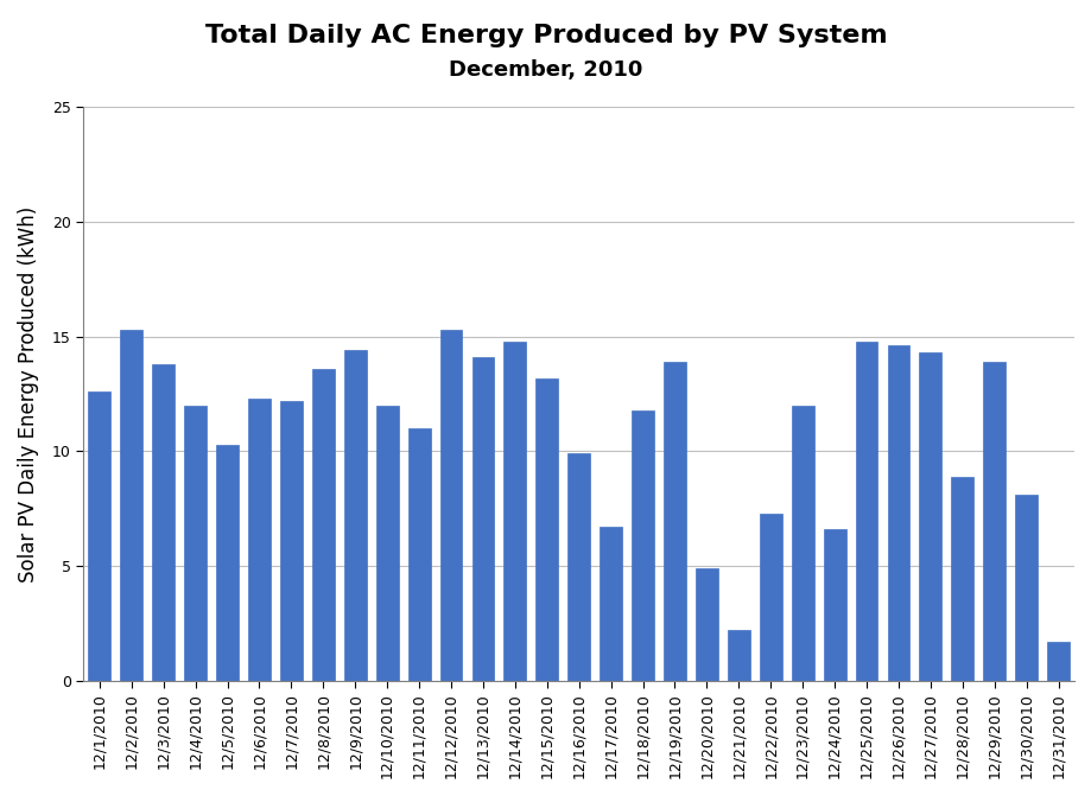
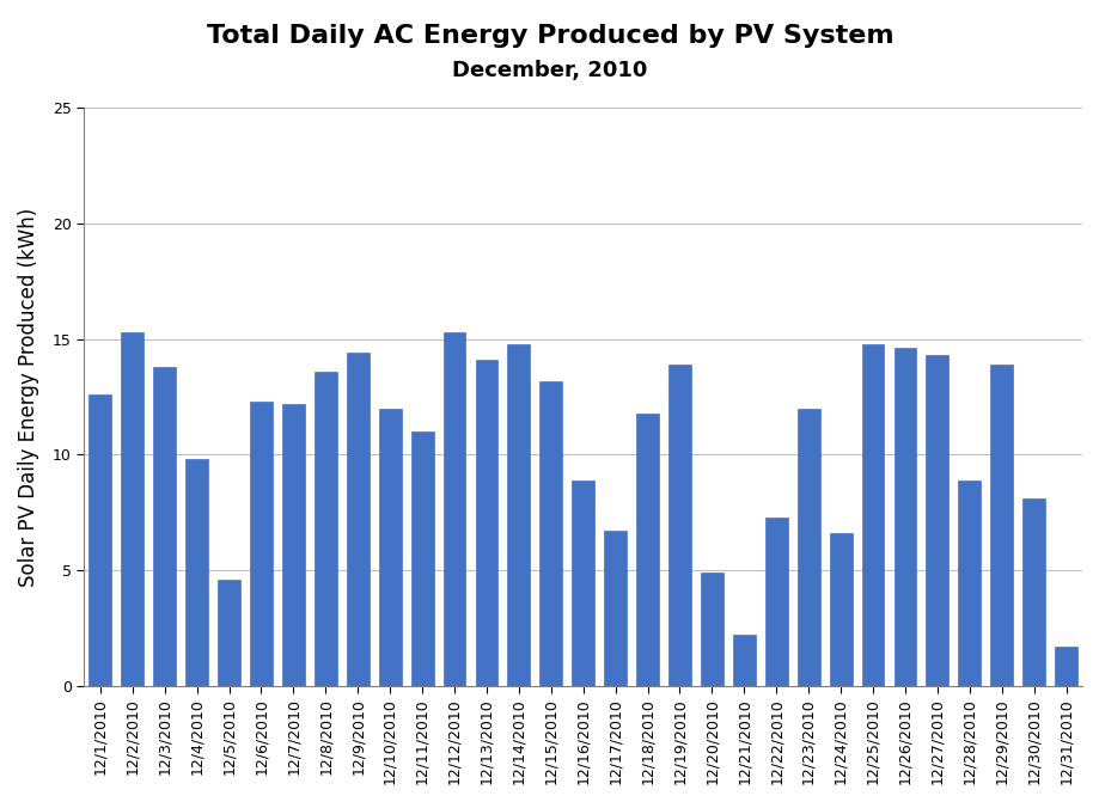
12/4/2010: 12.0 -> 9.8
12/5/2010: 10.3 -> 4.6
12/16/2010: 9.9 -> 8.9
